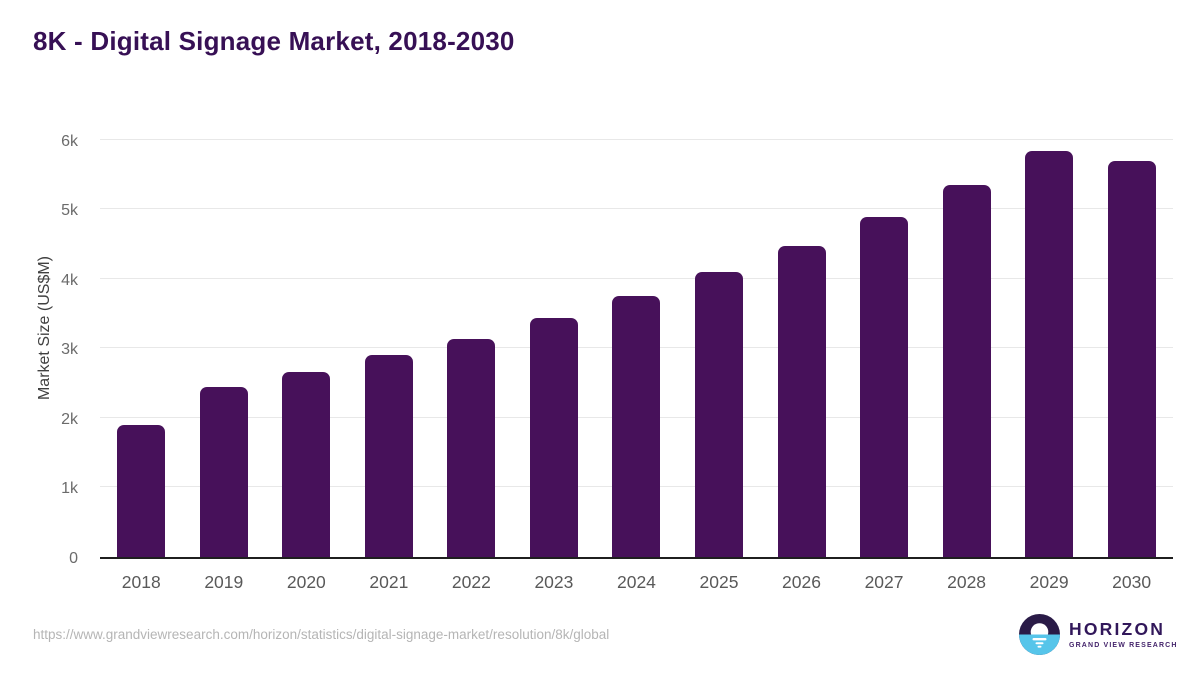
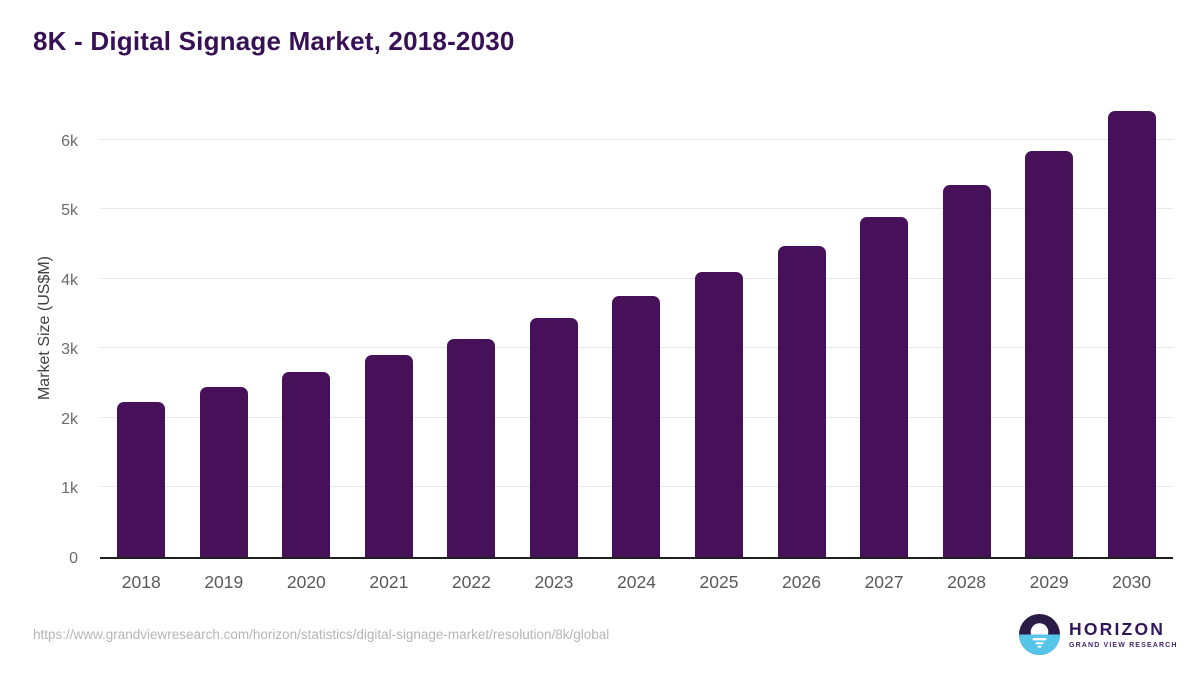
2018: 1.9k -> 2.2k
2030: 5.7k -> 6.4k
